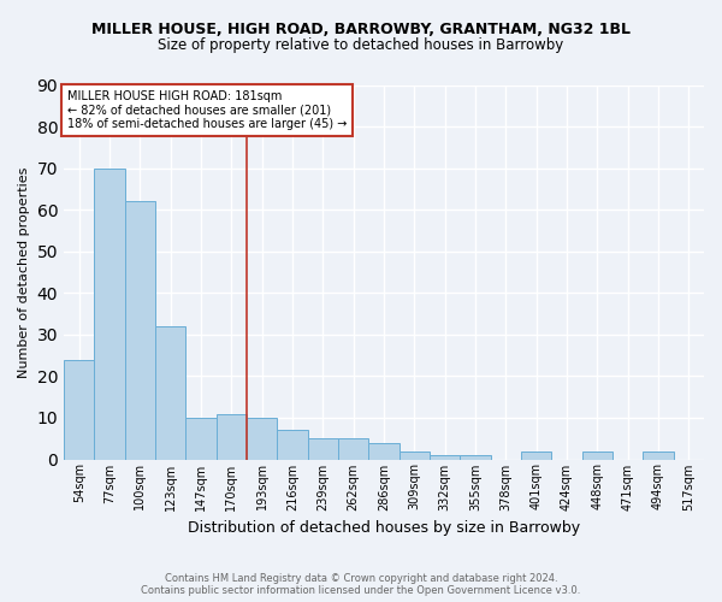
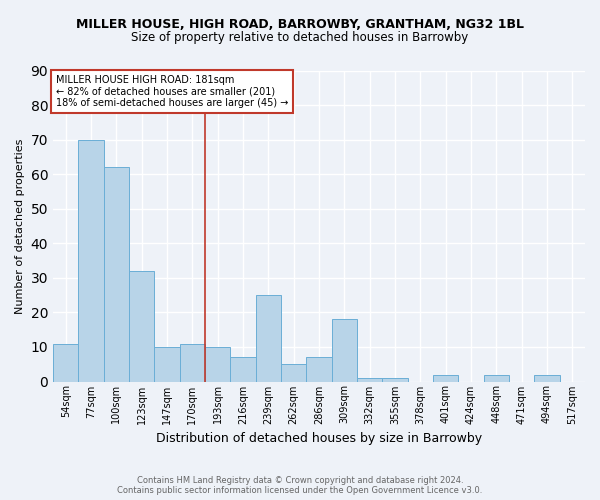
54sqm: 24 -> 11
239sqm: 5 -> 25
286sqm: 4 -> 7
309sqm: 2 -> 18
